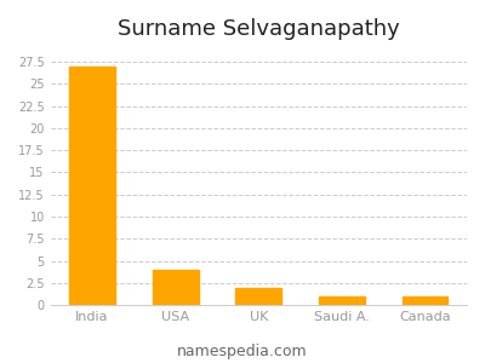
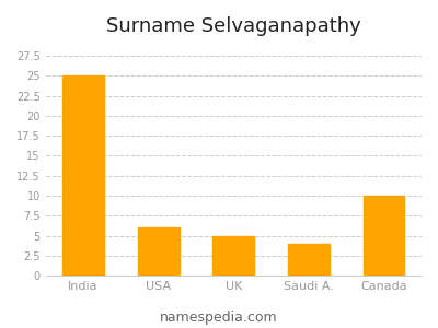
India: 27 -> 25
USA: 4 -> 6
UK: 2 -> 5
Saudi A.: 1 -> 4
Canada: 1 -> 10
